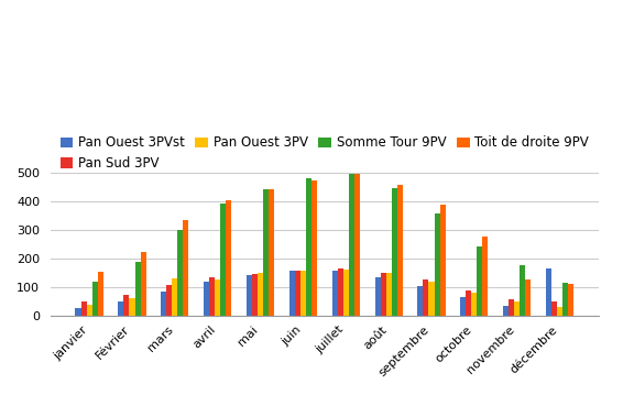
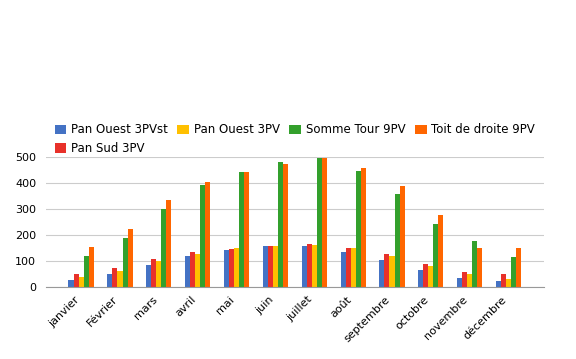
Pan Ouest 3PV/mars: 130 -> 100
Toit de droite 9PV/novembre: 125 -> 148
Pan Ouest 3PVst/décembre: 165 -> 22
Toit de droite 9PV/décembre: 110 -> 148
